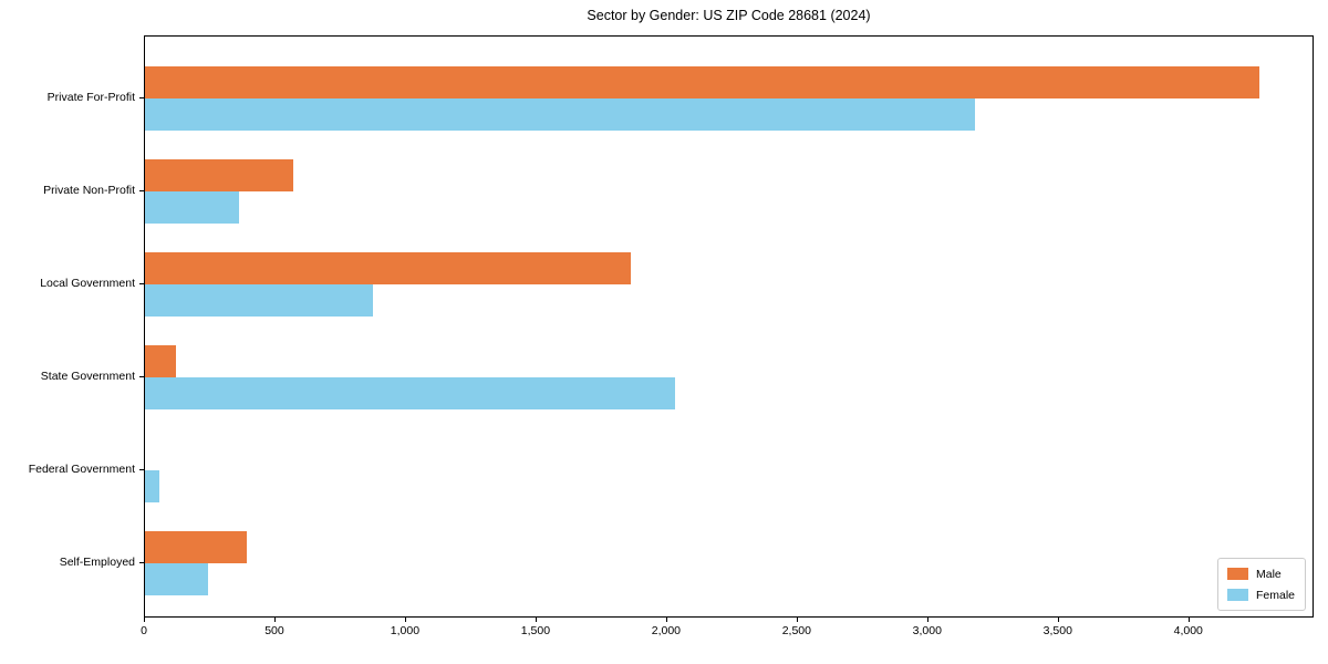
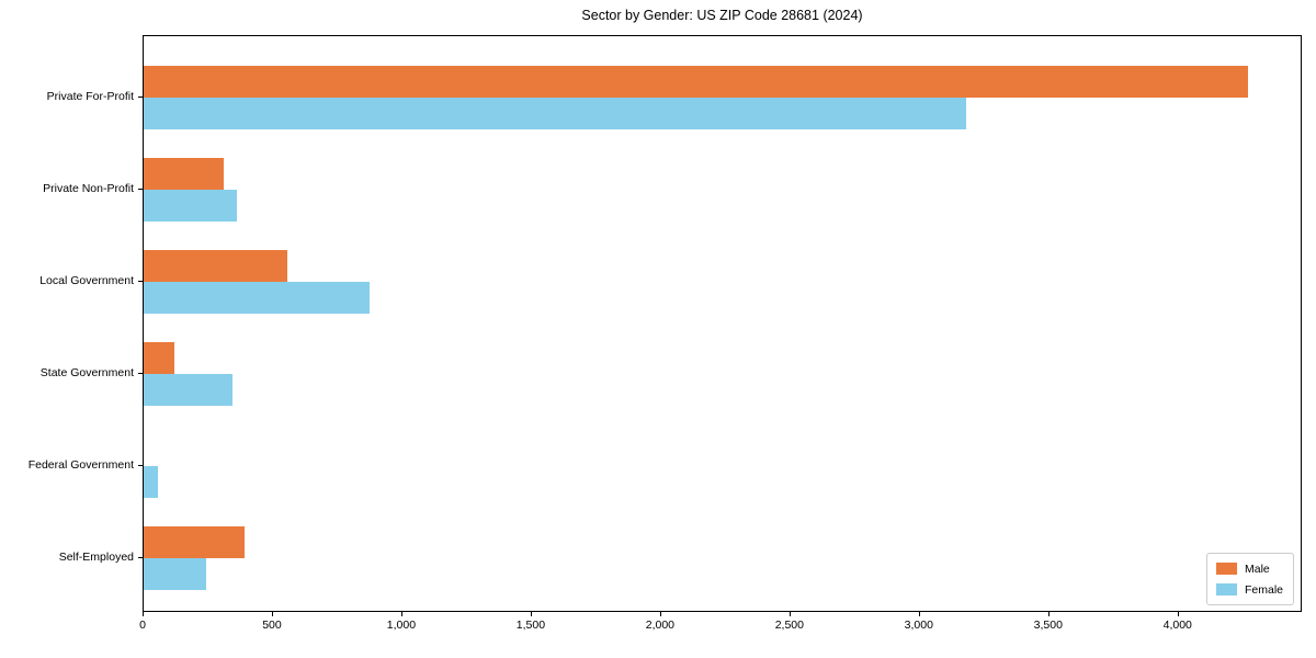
Male/Private Non-Profit: 570 -> 310
Male/Local Government: 1860 -> 560
Female/State Government: 2030 -> 340
